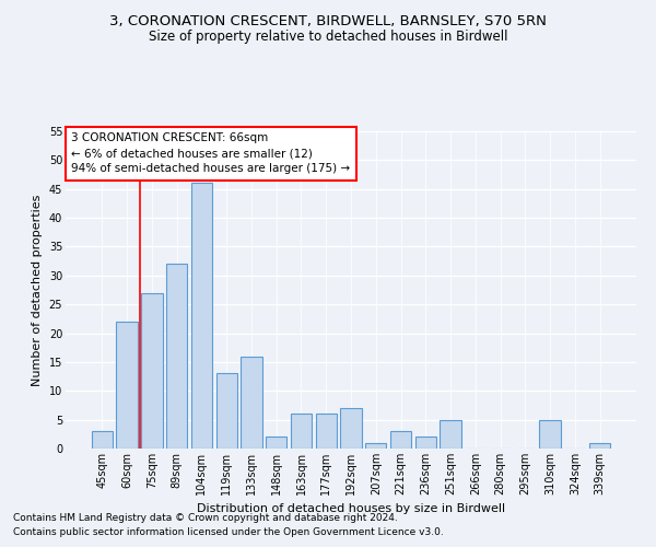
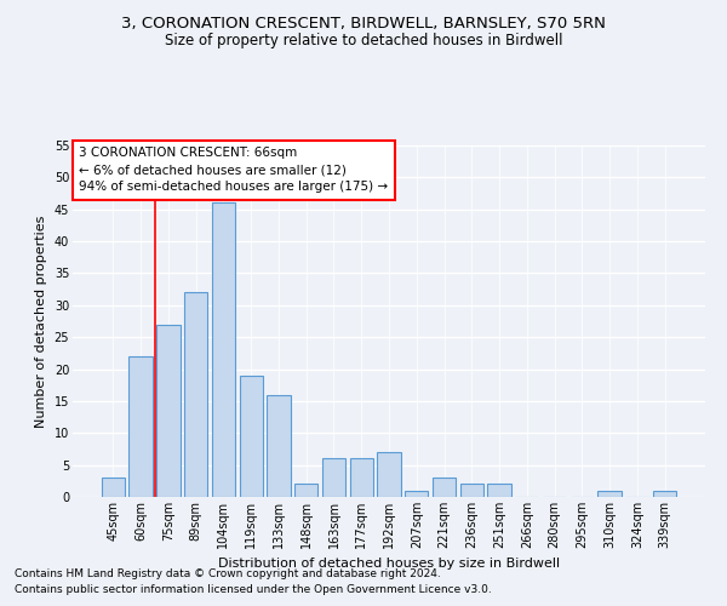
119sqm: 13 -> 19
251sqm: 5 -> 2
310sqm: 5 -> 1
